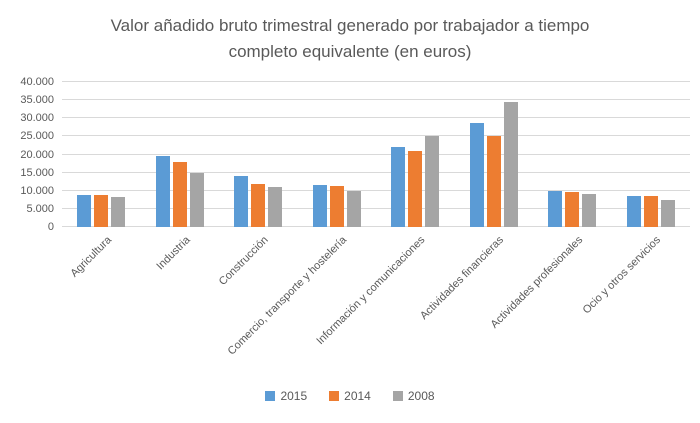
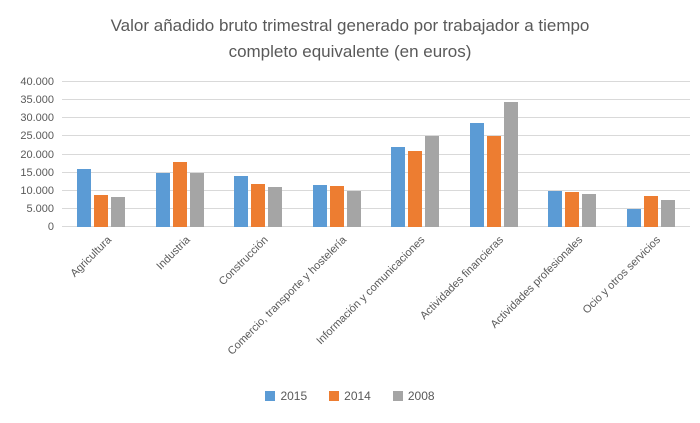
2015/Agricultura: 9000 -> 16000
2015/Industria: 20000 -> 15000
2015/Ocio y otros servicios: 9000 -> 5000
